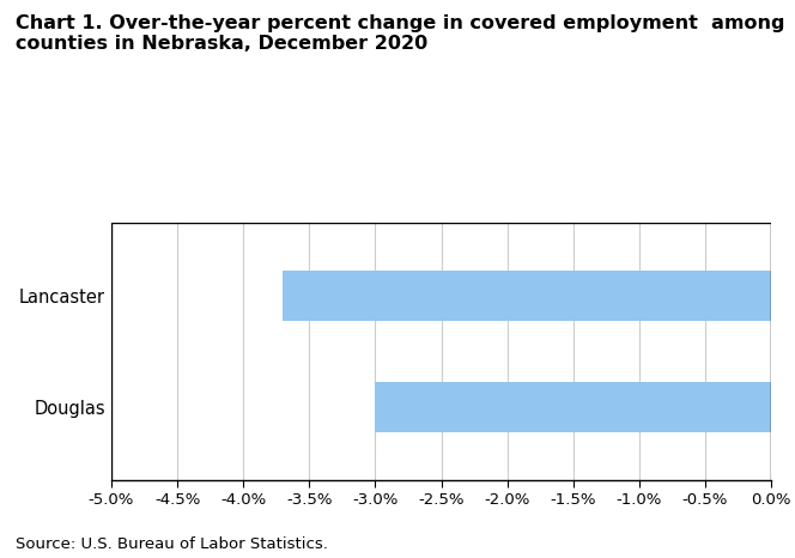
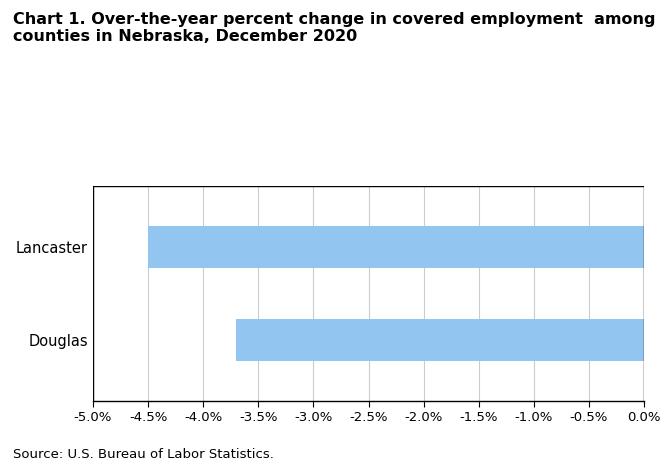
Lancaster: -3.7% -> -4.5%
Douglas: -3.0% -> -3.7%
